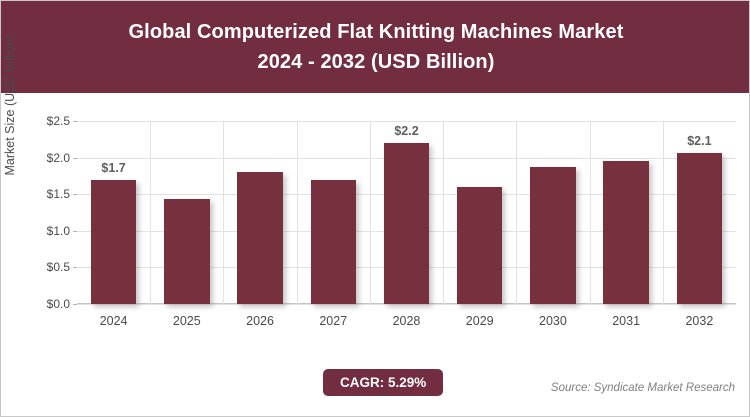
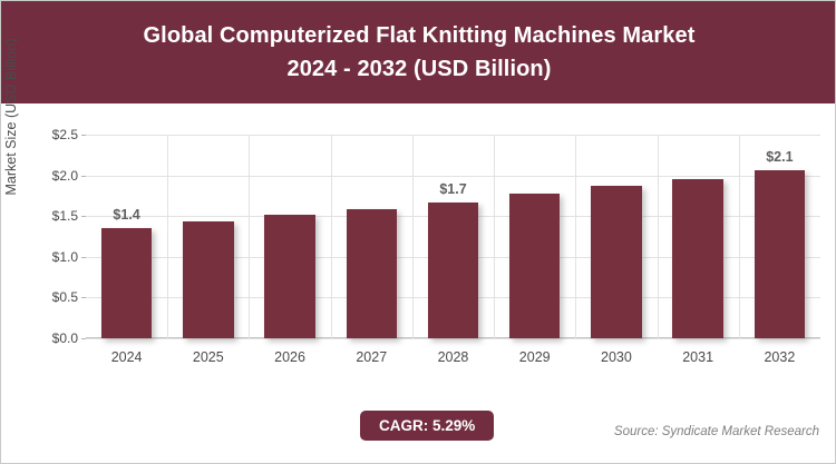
2024: $1.7 -> $1.4
2026: $1.8 -> $1.5
2027: $1.7 -> $1.6
2028: $2.2 -> $1.7
2029: $1.6 -> $1.8
